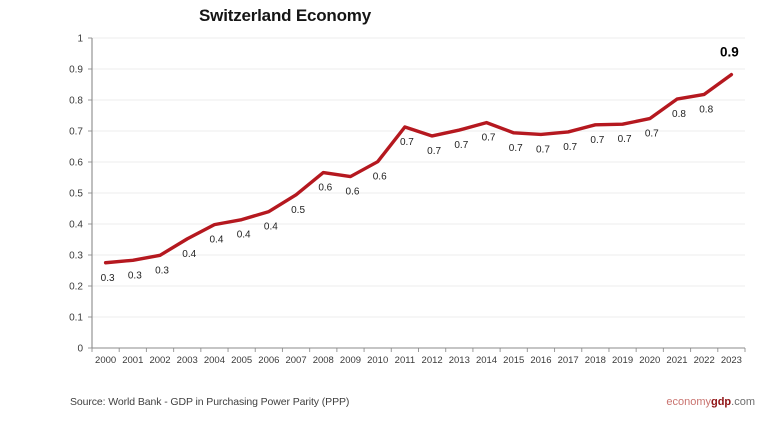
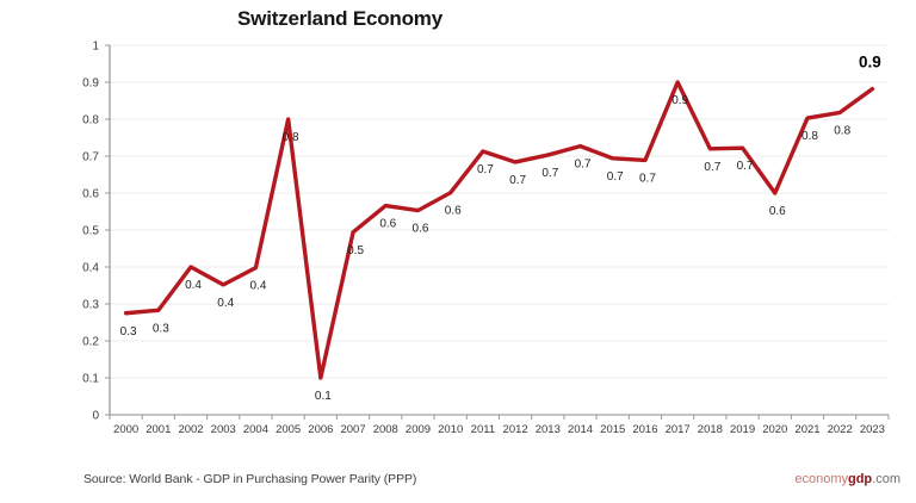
2002: 0.3 -> 0.4
2005: 0.4 -> 0.8
2006: 0.4 -> 0.1
2017: 0.7 -> 0.9
2020: 0.7 -> 0.6
